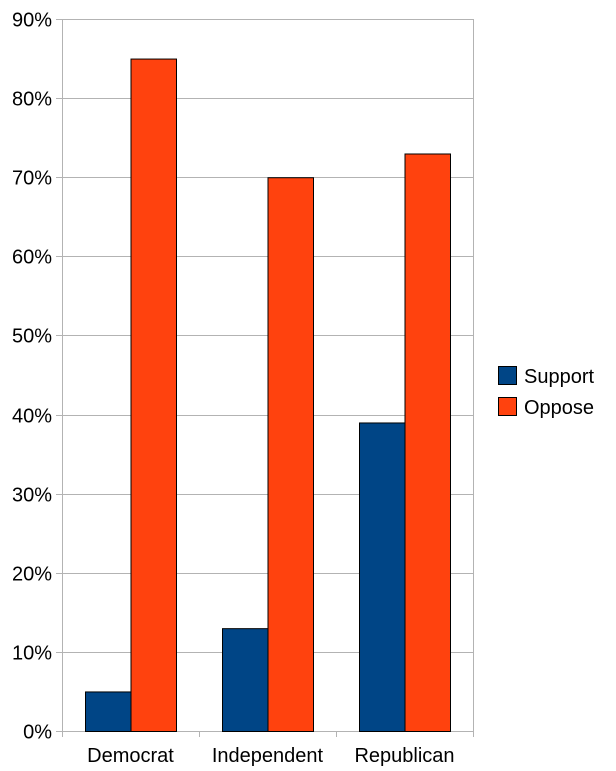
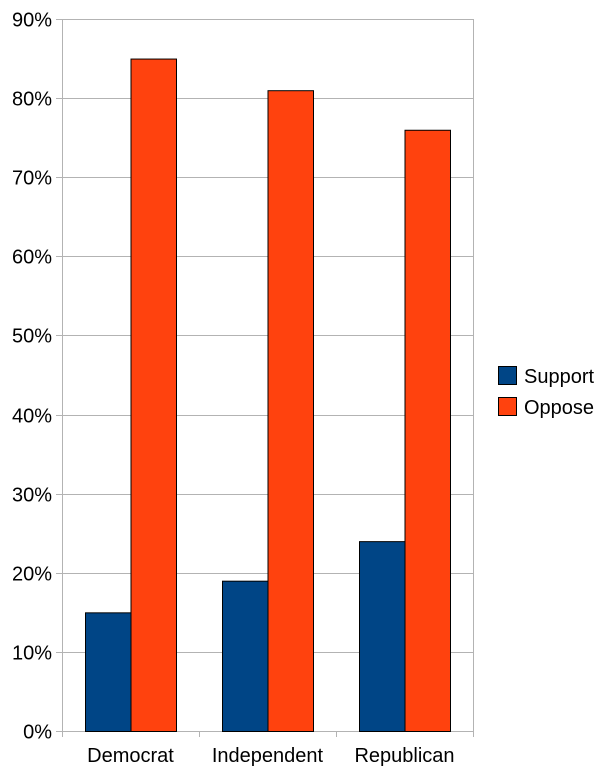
Support/Democrat: 5% -> 15%
Support/Independent: 13% -> 19%
Oppose/Independent: 70% -> 81%
Support/Republican: 39% -> 24%
Oppose/Republican: 73% -> 76%
